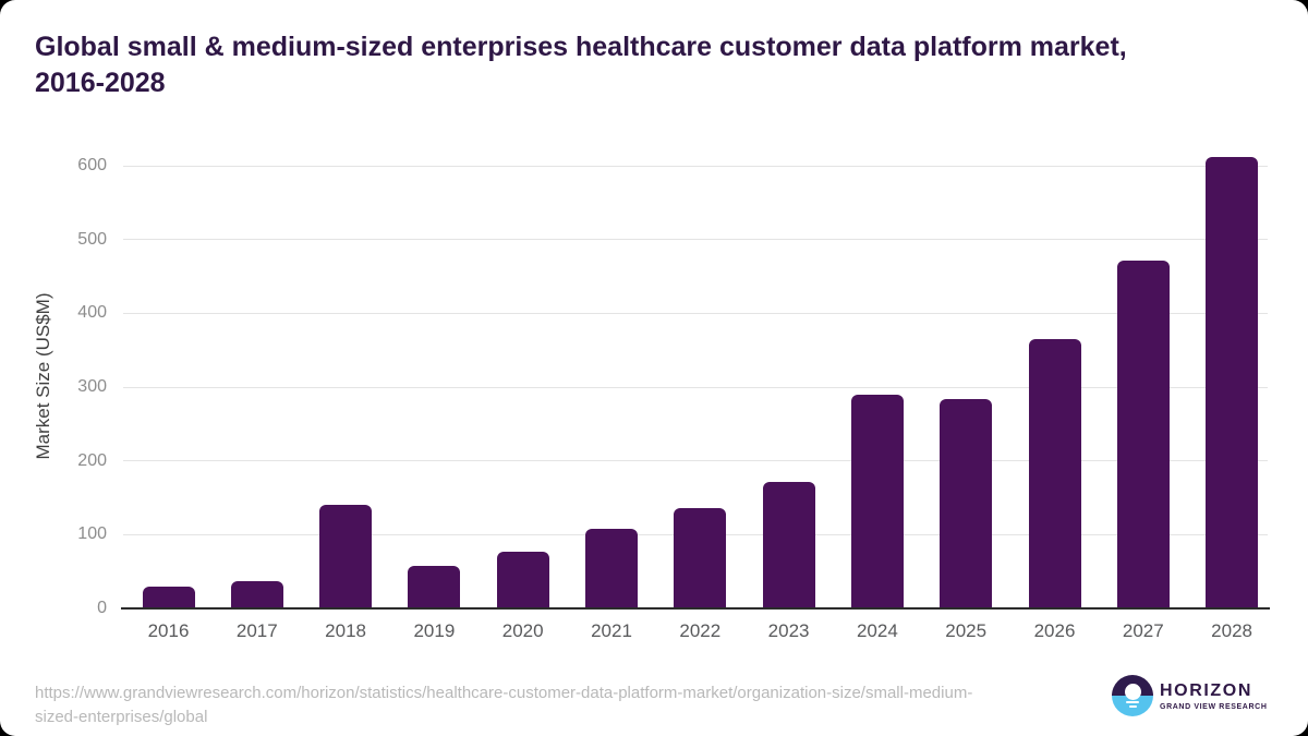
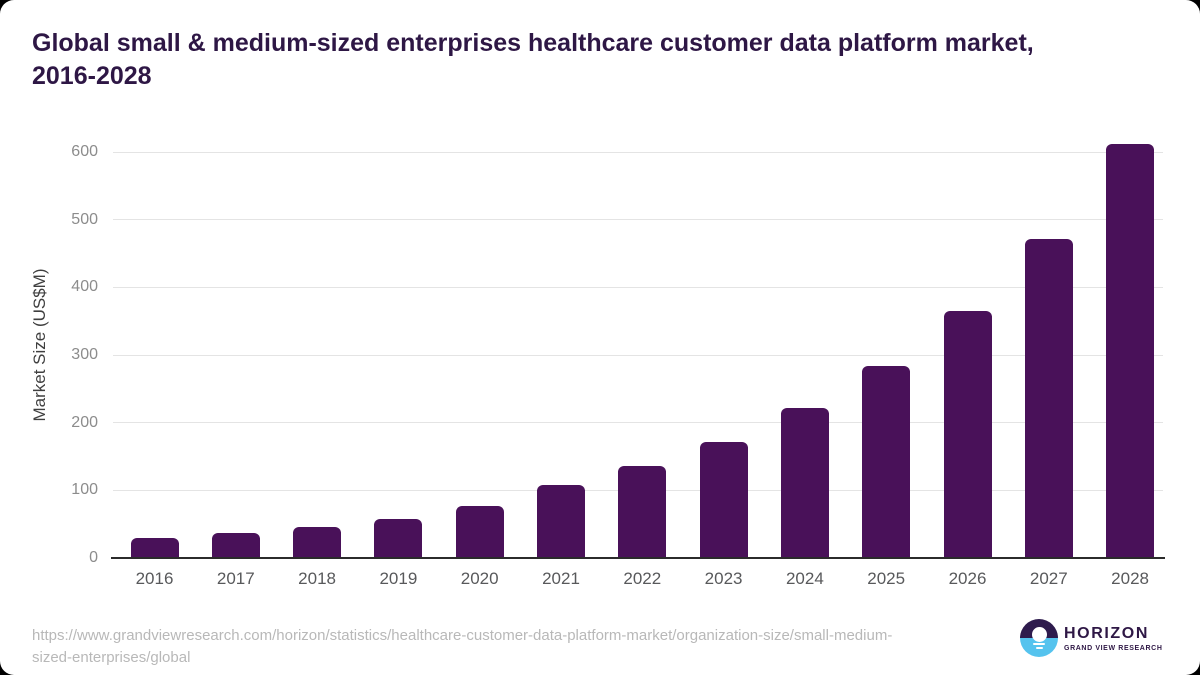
2018: 140 -> 50
2024: 290 -> 220
